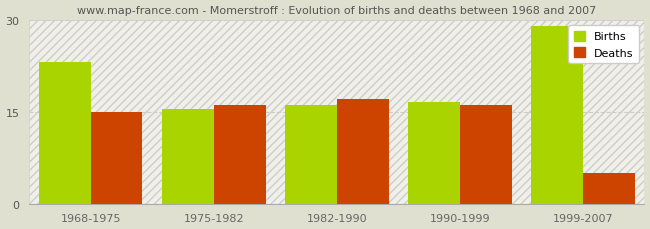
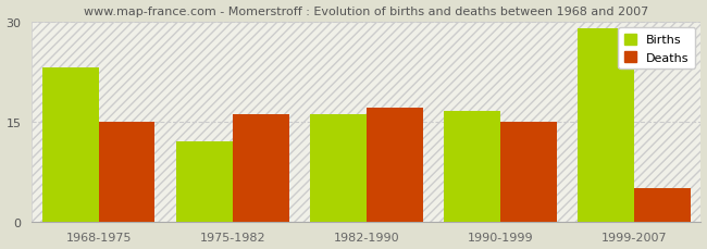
Births/1975-1982: 15.5 -> 12.0
Deaths/1990-1999: 16 -> 15
